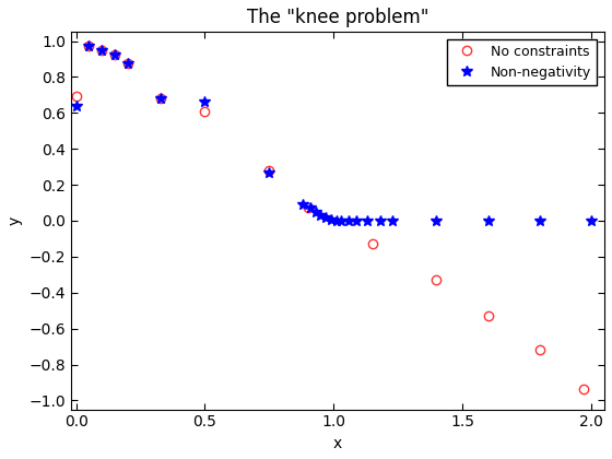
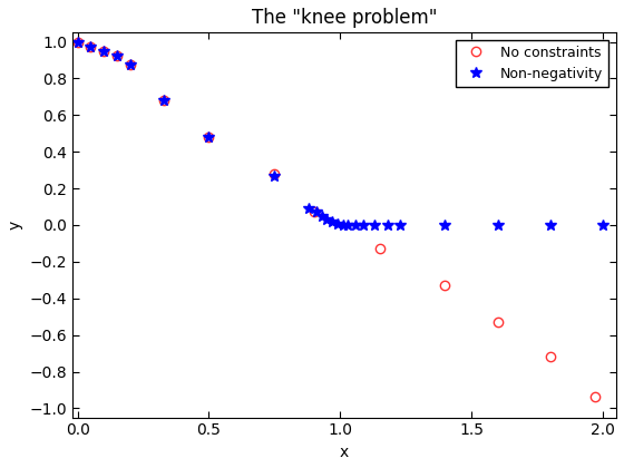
No constraints/0.0: 0.69 -> 1.00
Non-negativity/0.0: 0.64 -> 1.00
No constraints/0.5: 0.61 -> 0.48
Non-negativity/0.5: 0.66 -> 0.48
